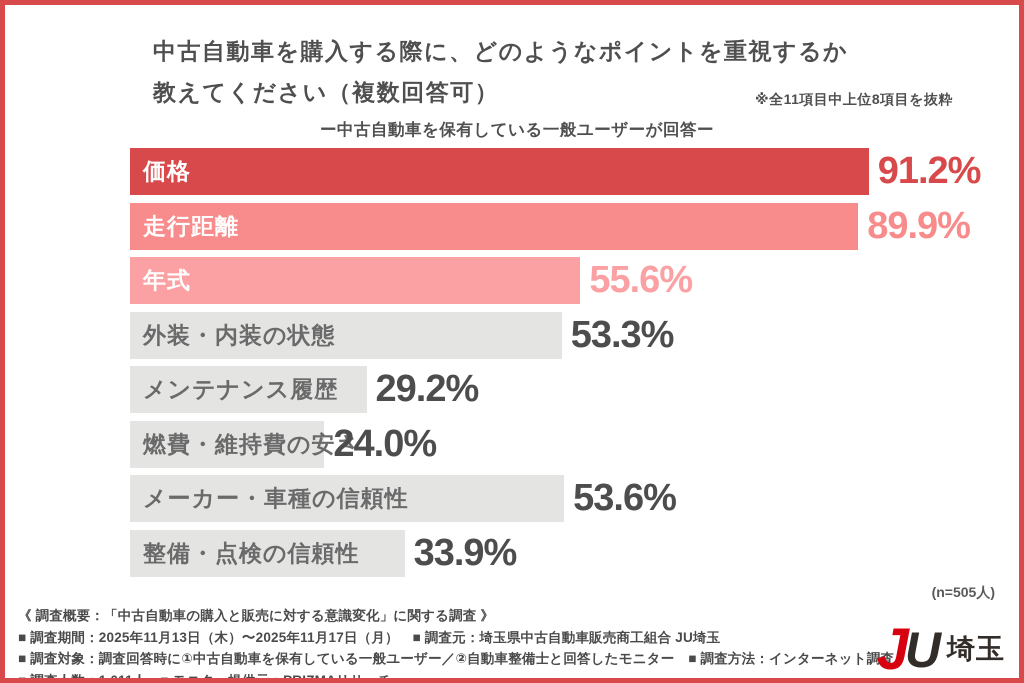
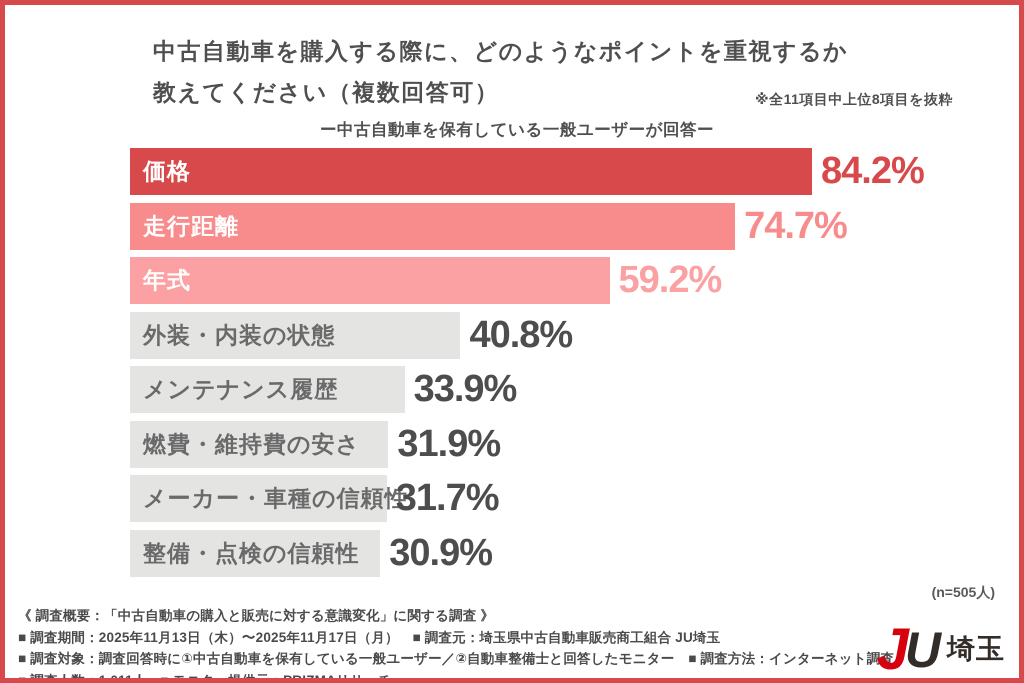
価格: 91.2% -> 84.2%
走行距離: 89.9% -> 74.7%
年式: 55.6% -> 59.2%
外装・内装の状態: 53.3% -> 40.8%
メンテナンス履歴: 29.2% -> 33.9%
燃費・維持費の安さ: 24.0% -> 31.9%
メーカー・車種の信頼性: 53.6% -> 31.7%
整備・点検の信頼性: 33.9% -> 30.9%
